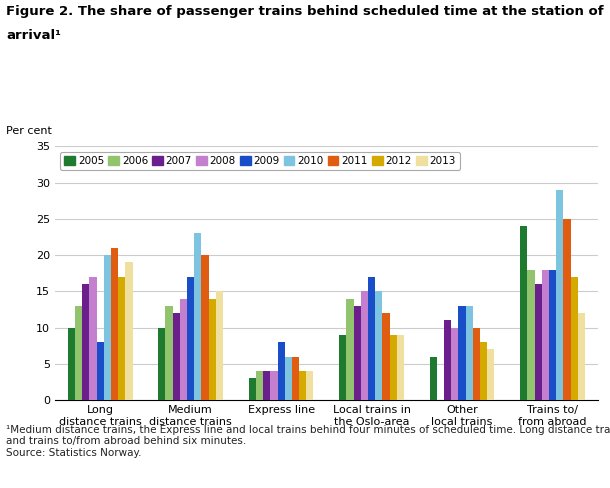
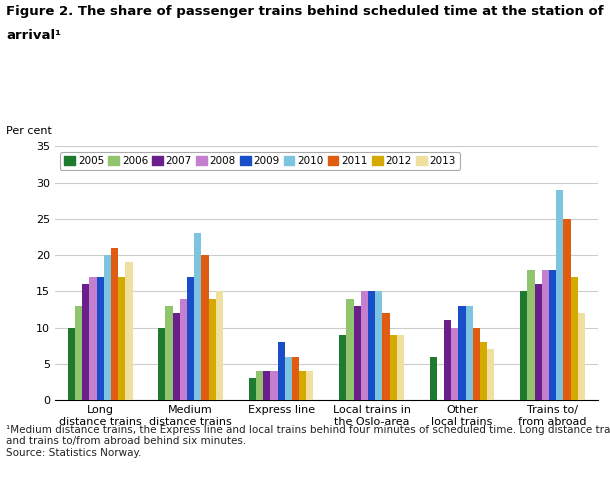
2009/Long distance trains: 8 -> 17
2009/Local trains in the Oslo-area: 17 -> 15
2005/Trains to/ from abroad: 24 -> 15
